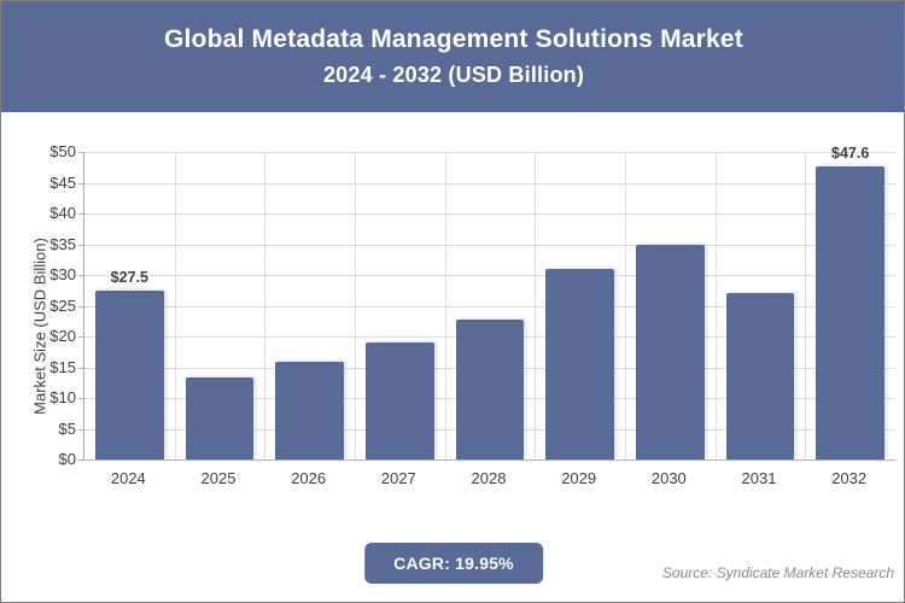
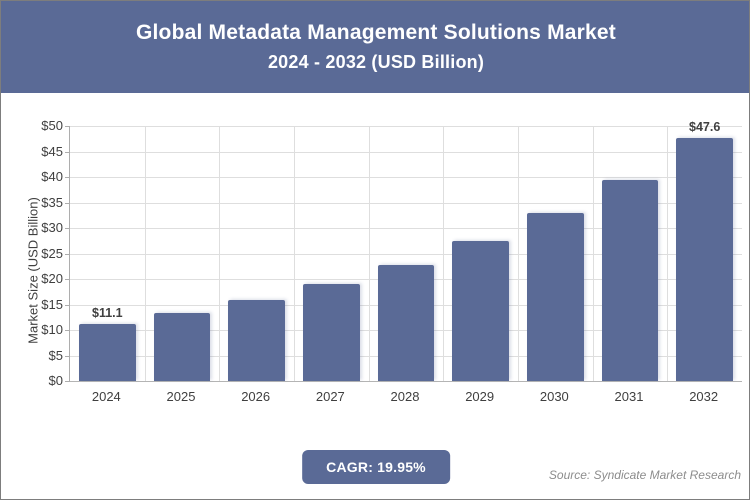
2024: $27.5 -> $11.1
2029: $31 -> $27
2030: $35 -> $33
2031: $27 -> $40
